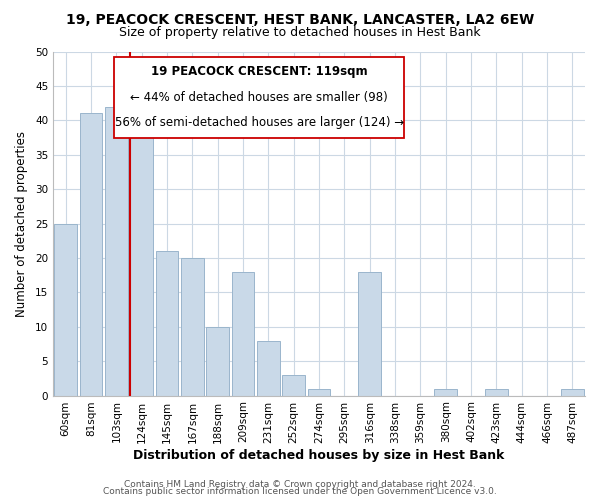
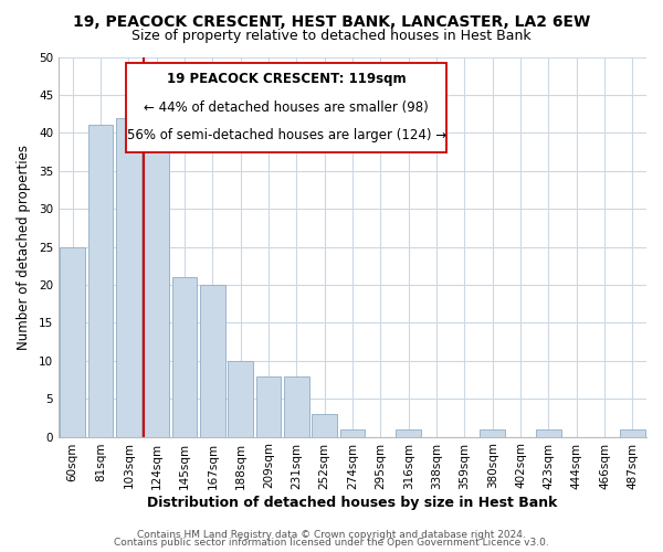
209sqm: 18 -> 8
316sqm: 18 -> 1
